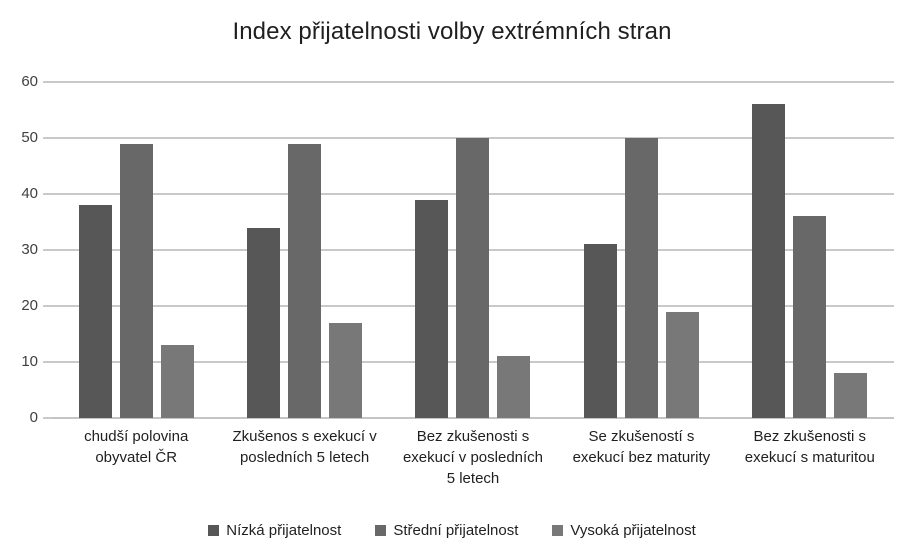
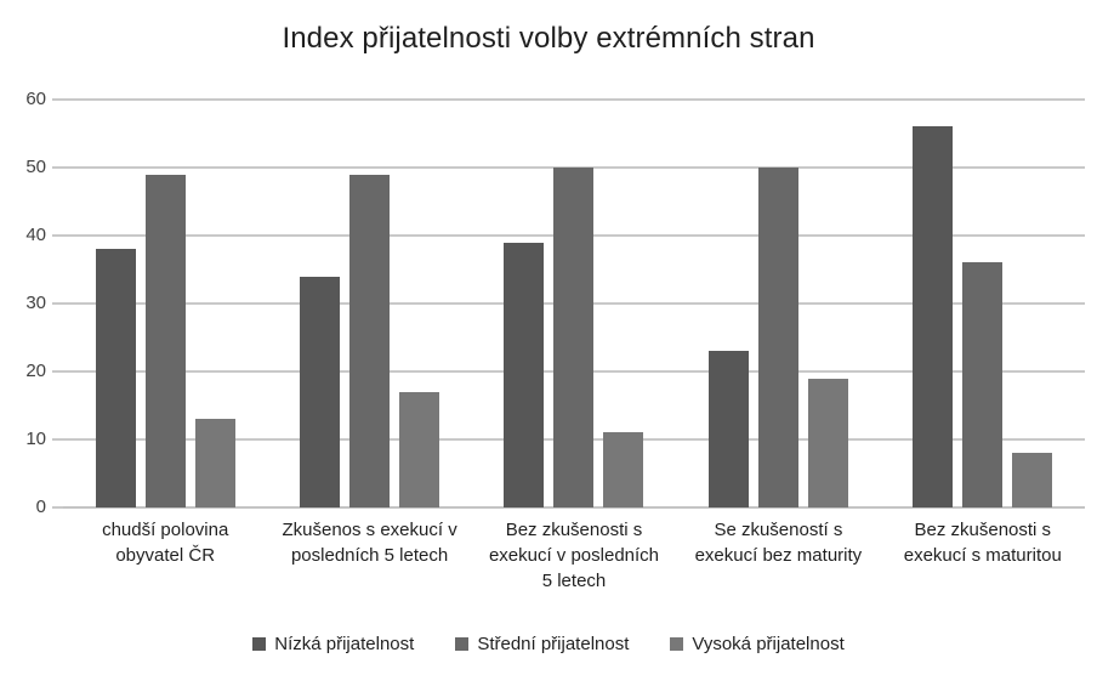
Nízká přijatelnost/Se zkušeností s exekucí bez maturity: 31 -> 23
